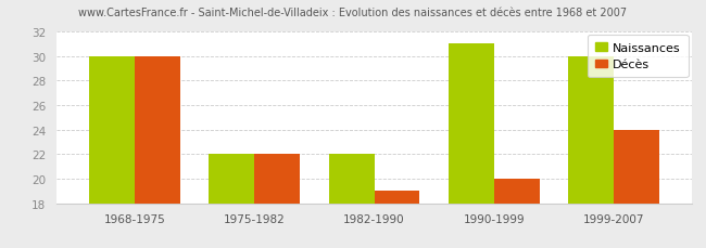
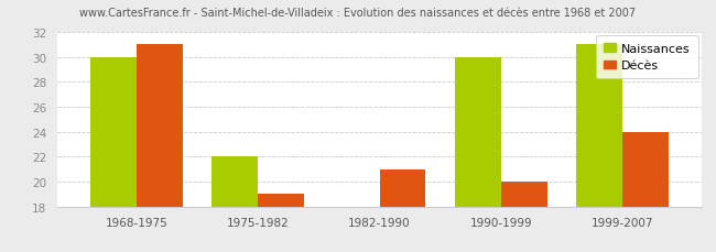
Décès/1968-1975: 30 -> 31
Décès/1975-1982: 22 -> 19
Naissances/1982-1990: 22 -> 18
Décès/1982-1990: 19 -> 21
Naissances/1990-1999: 31 -> 30
Naissances/1999-2007: 30 -> 31
